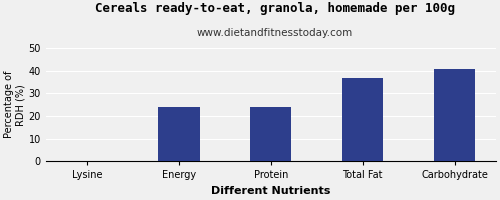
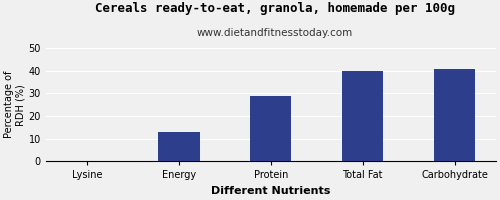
Energy: 24 -> 13
Protein: 24 -> 29
Total Fat: 37 -> 40
